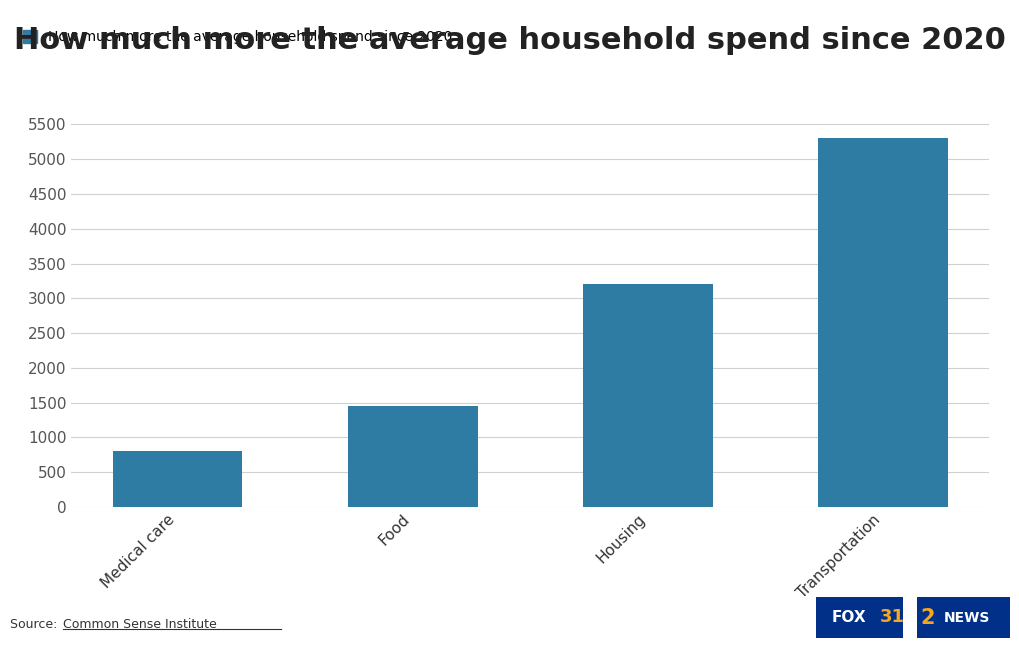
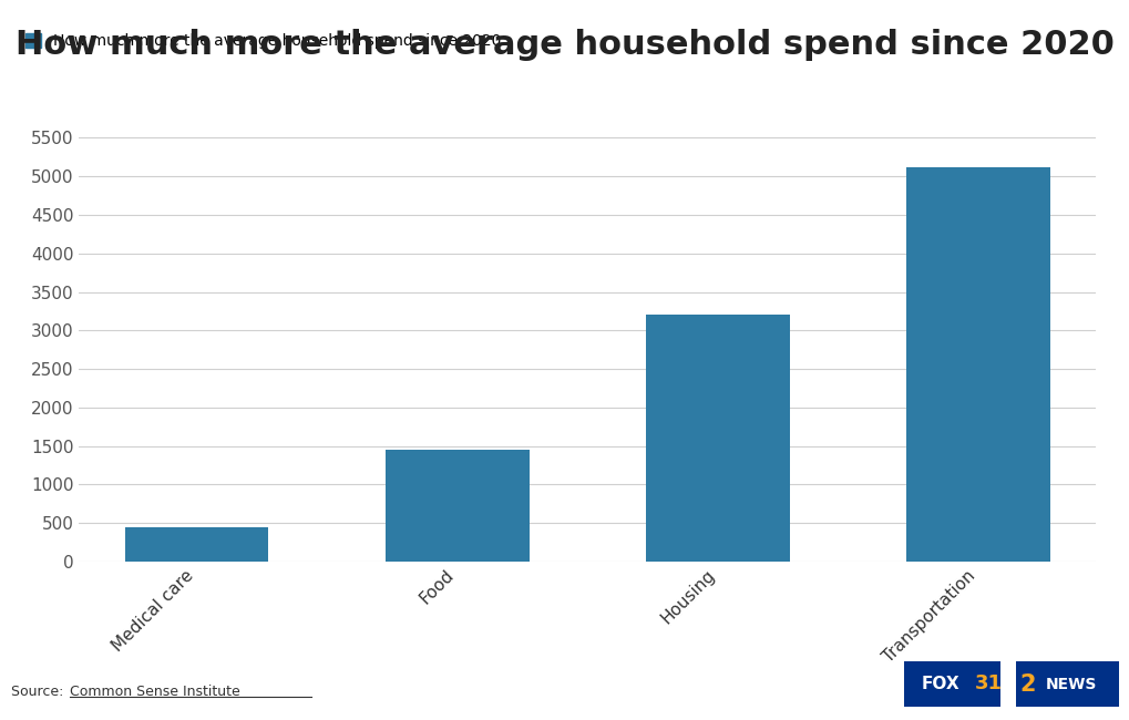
Medical care: 800 -> 440
Transportation: 5300 -> 5120
